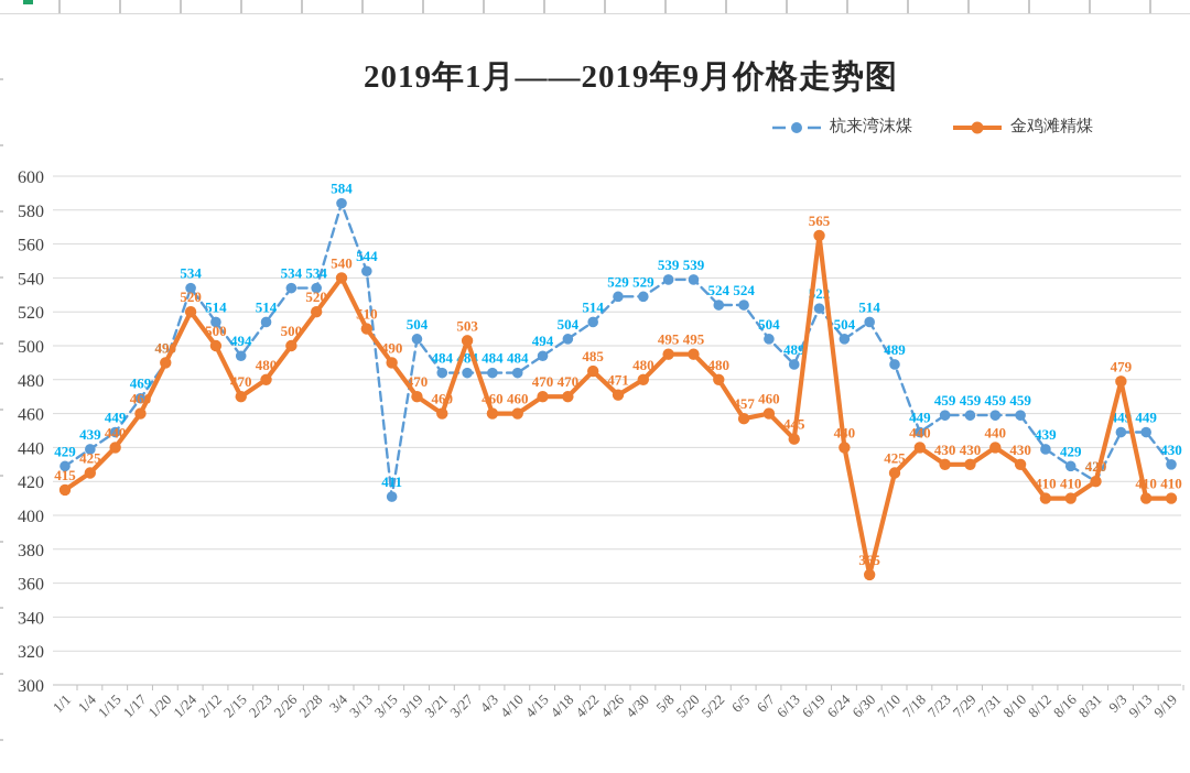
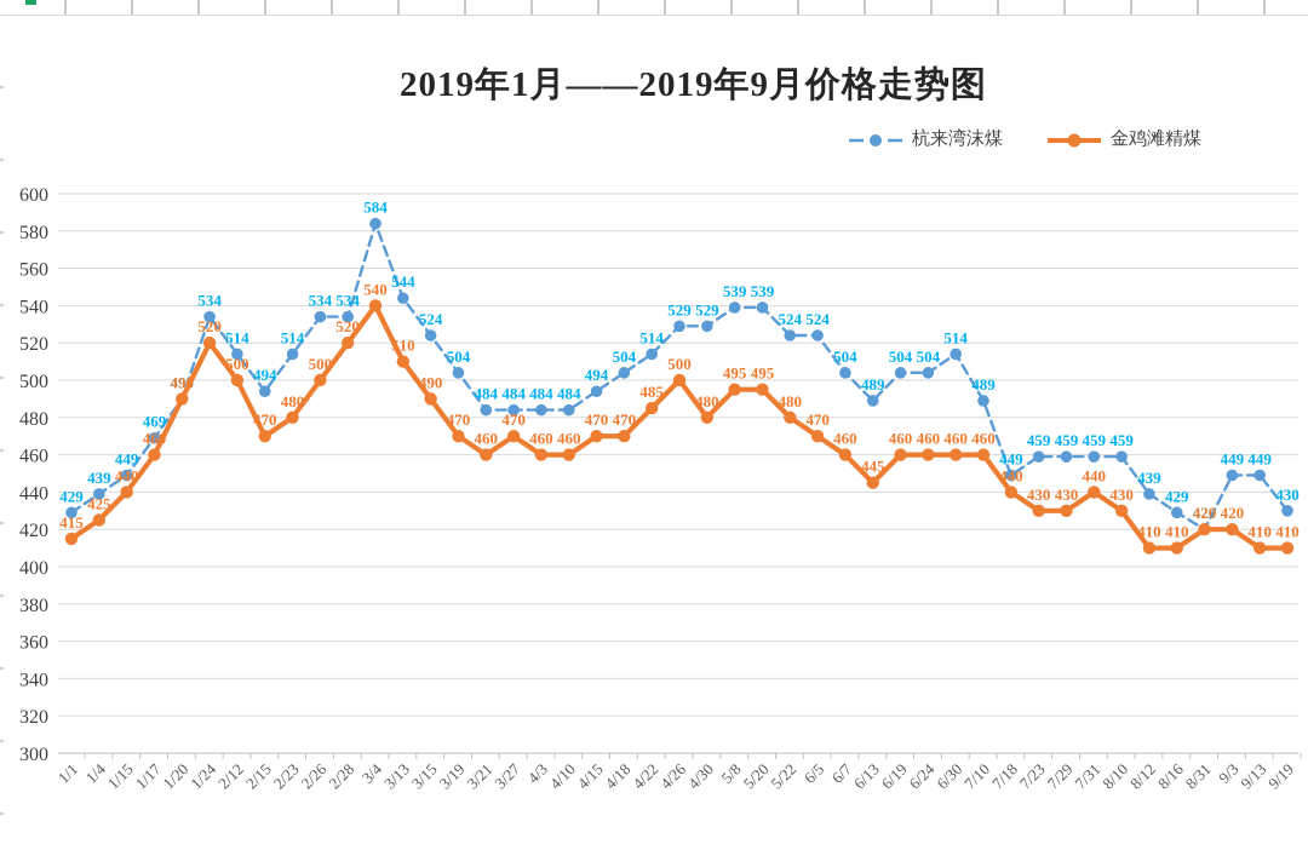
杭来湾沫煤/3/15: 411 -> 524
金鸡滩精煤/3/27: 503 -> 470
金鸡滩精煤/4/26: 471 -> 500
金鸡滩精煤/6/5: 457 -> 470
杭来湾沫煤/6/19: 522 -> 504
金鸡滩精煤/6/19: 565 -> 460
金鸡滩精煤/6/24: 440 -> 460
金鸡滩精煤/6/30: 365 -> 460
金鸡滩精煤/7/10: 425 -> 460
金鸡滩精煤/9/3: 479 -> 420
